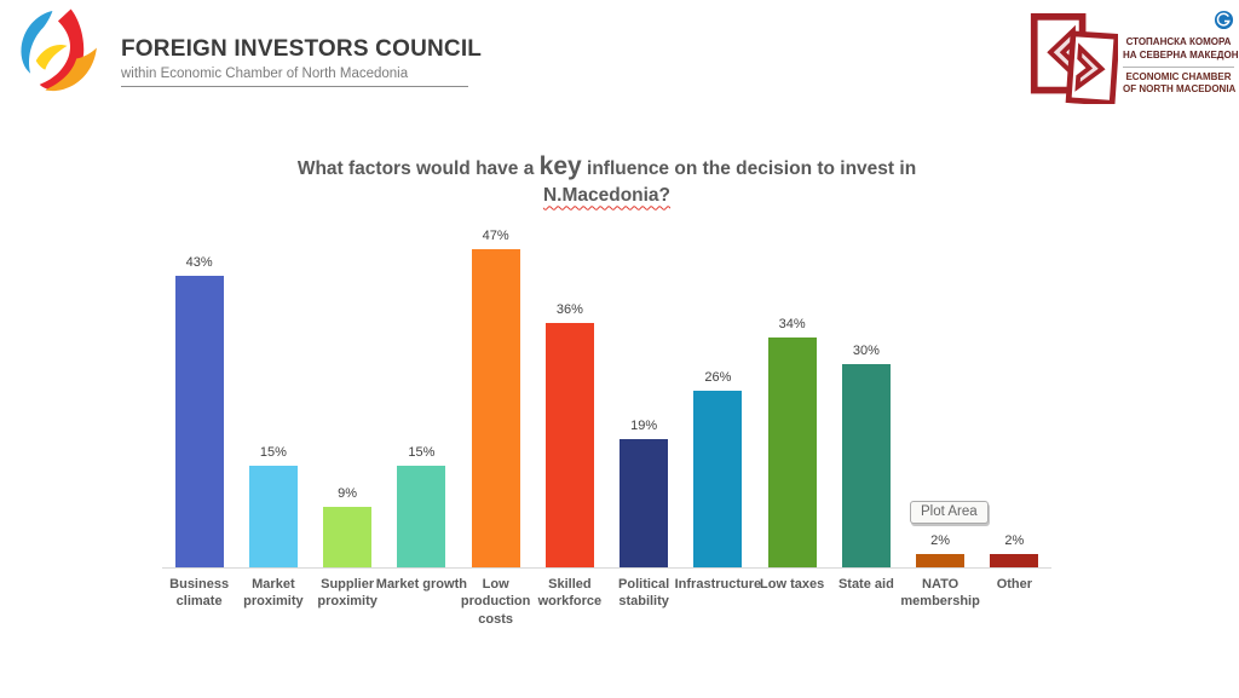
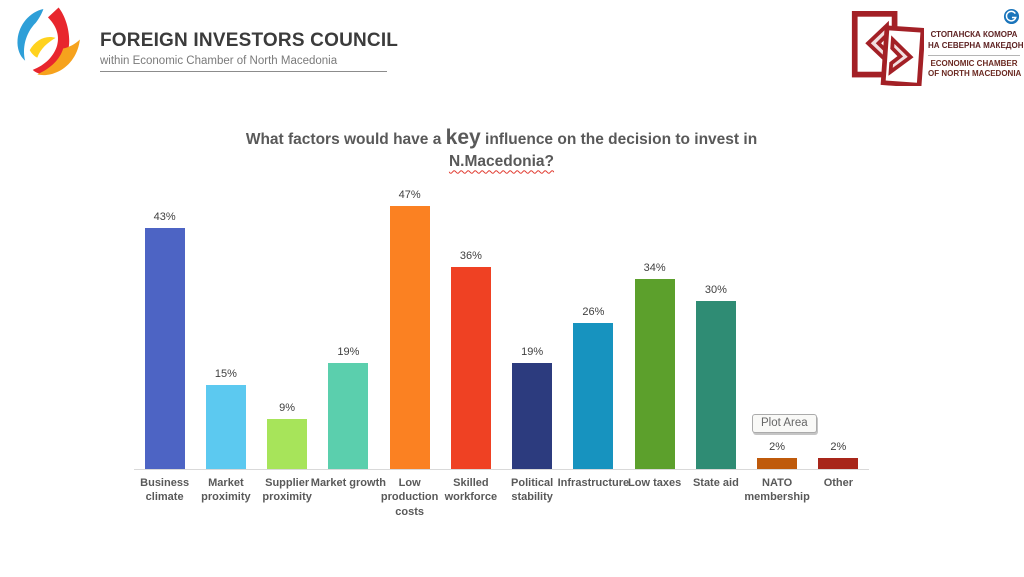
Market growth: 15% -> 19%
